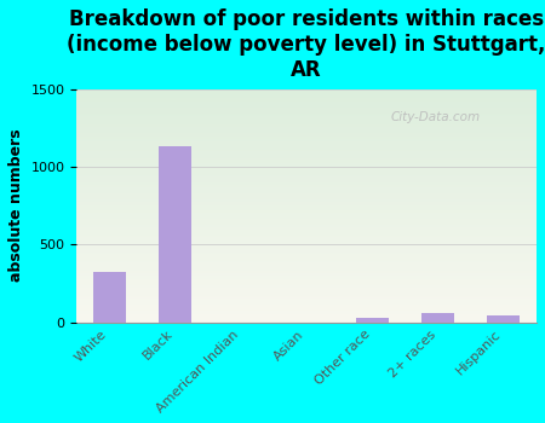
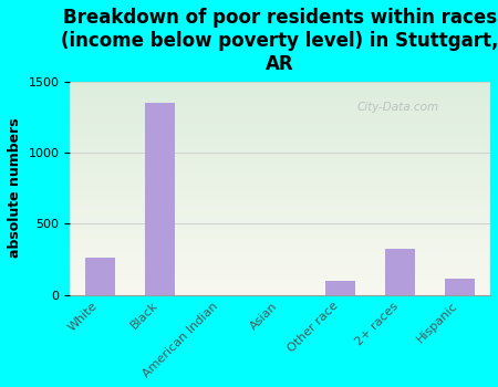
White: 320 -> 260
Black: 1130 -> 1350
Other race: 30 -> 100
2+ races: 60 -> 320
Hispanic: 40 -> 110
